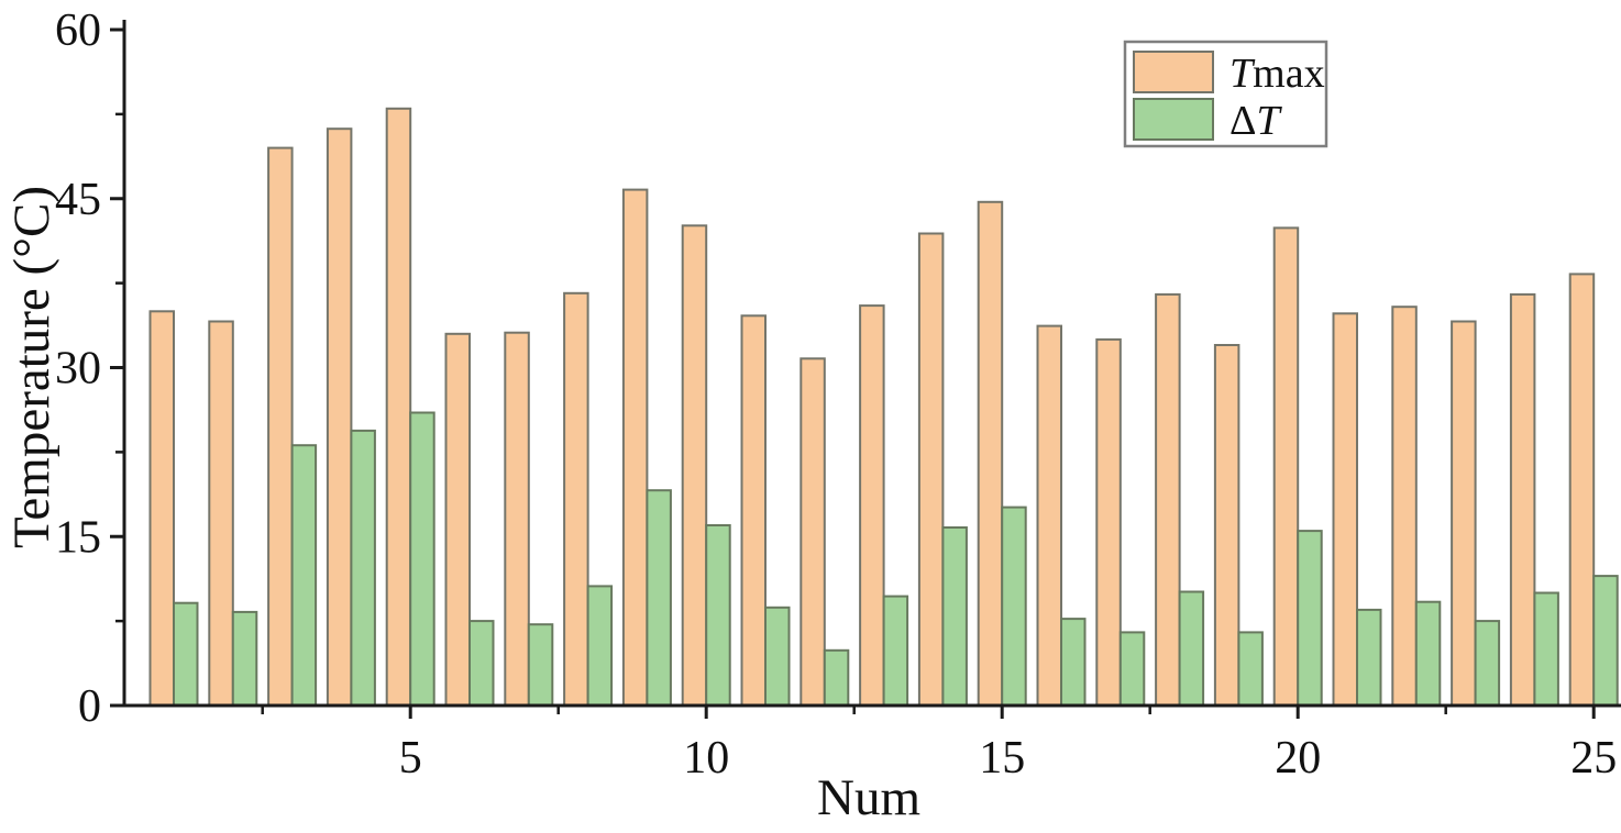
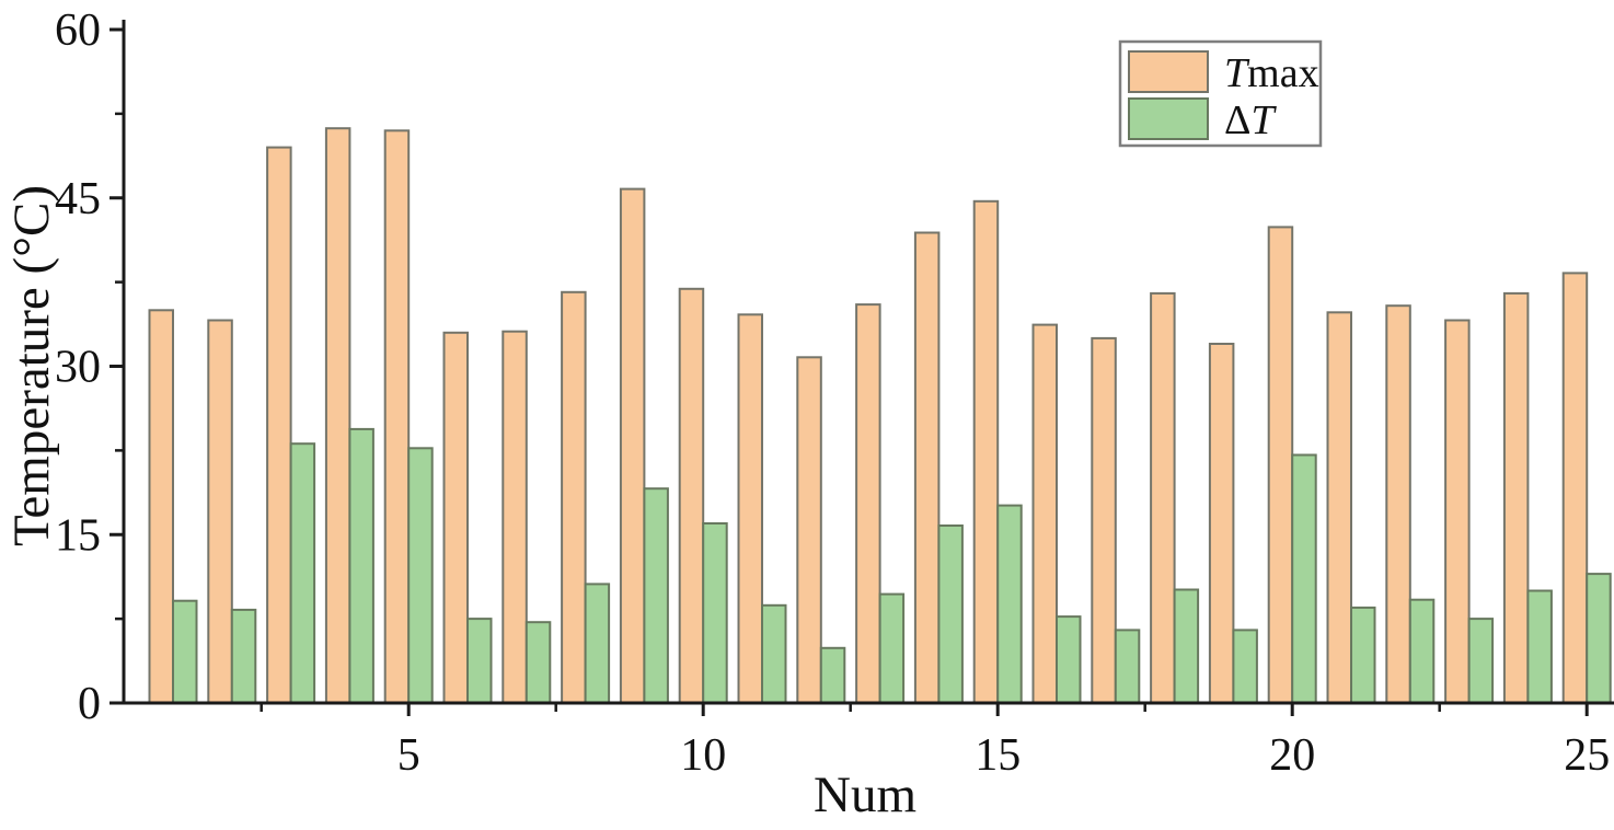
Tmax/5: 53.0 -> 51.0
ΔT/5: 26.0 -> 22.7
Tmax/10: 42.6 -> 36.9
ΔT/20: 15.5 -> 22.1
